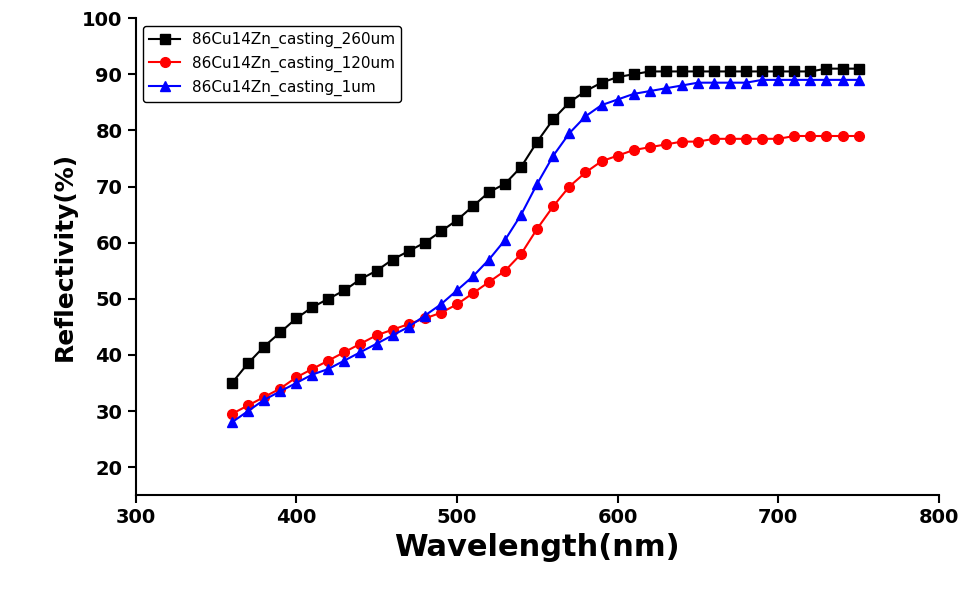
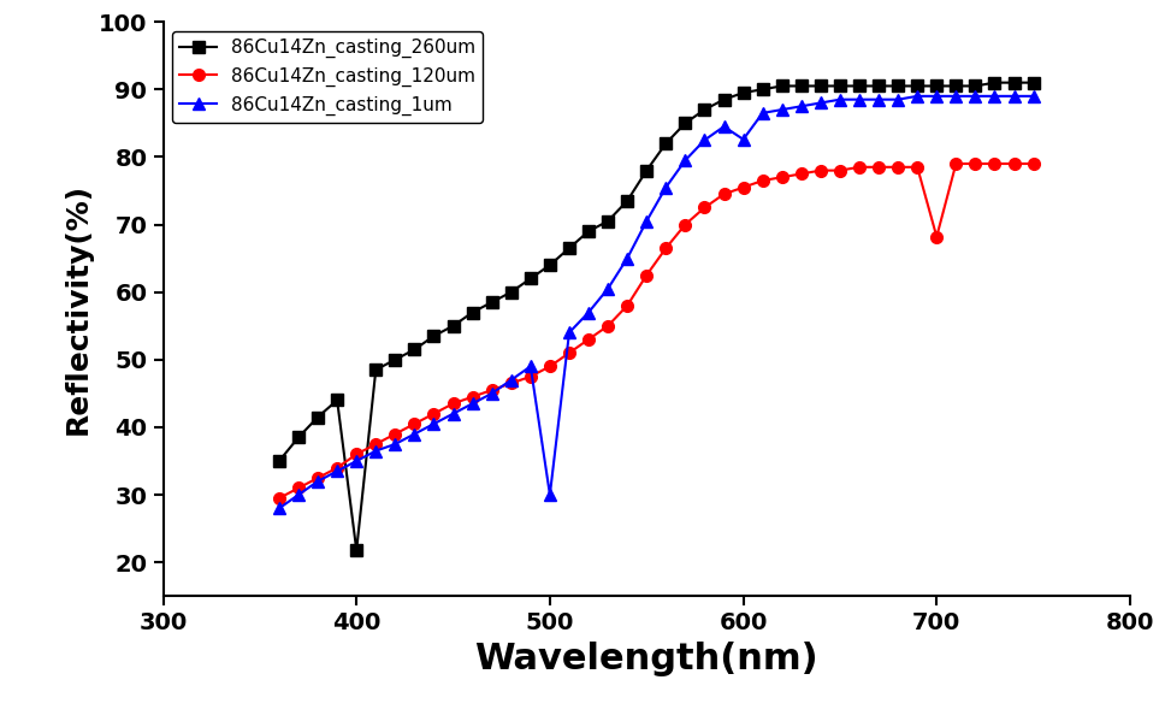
86Cu14Zn_casting_260um/400: 46.5 -> 21.8
86Cu14Zn_casting_1um/500: 51.5 -> 30.0
86Cu14Zn_casting_1um/600: 85.5 -> 82.6
86Cu14Zn_casting_120um/700: 78.5 -> 68.2
